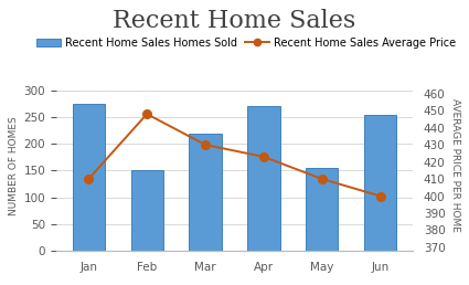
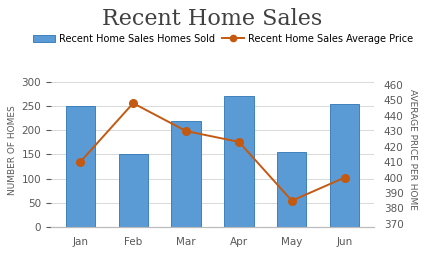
Recent Home Sales Homes Sold/Jan: 275 -> 250
Recent Home Sales Average Price/May: 410 -> 385
